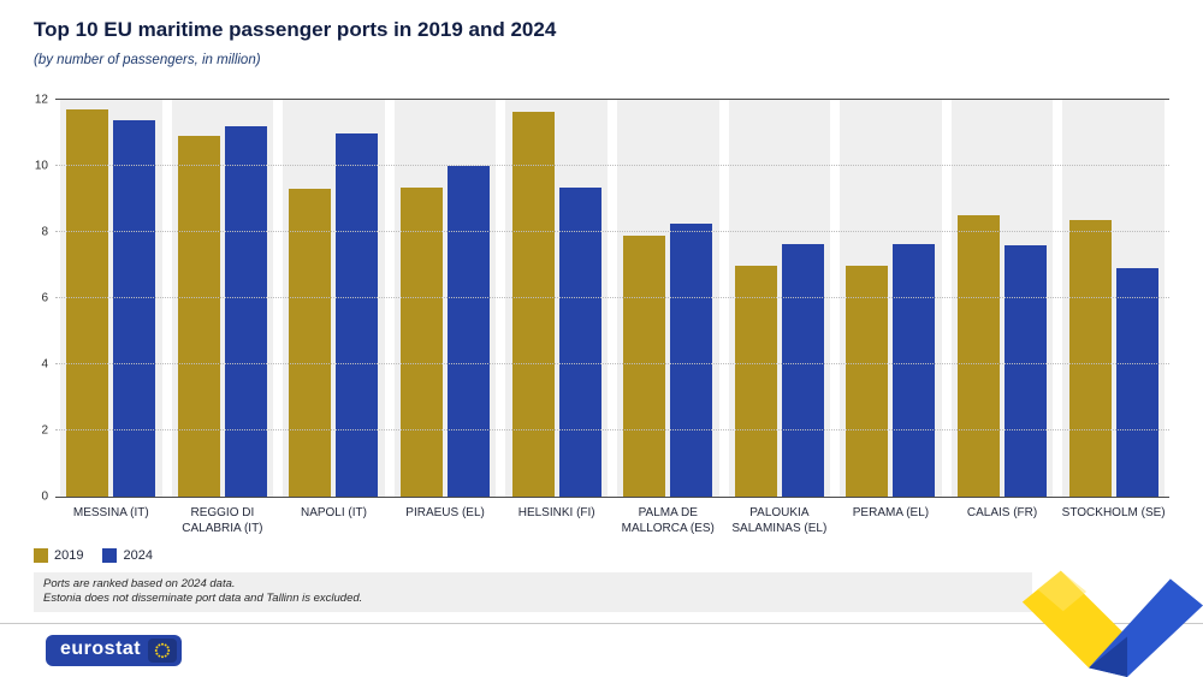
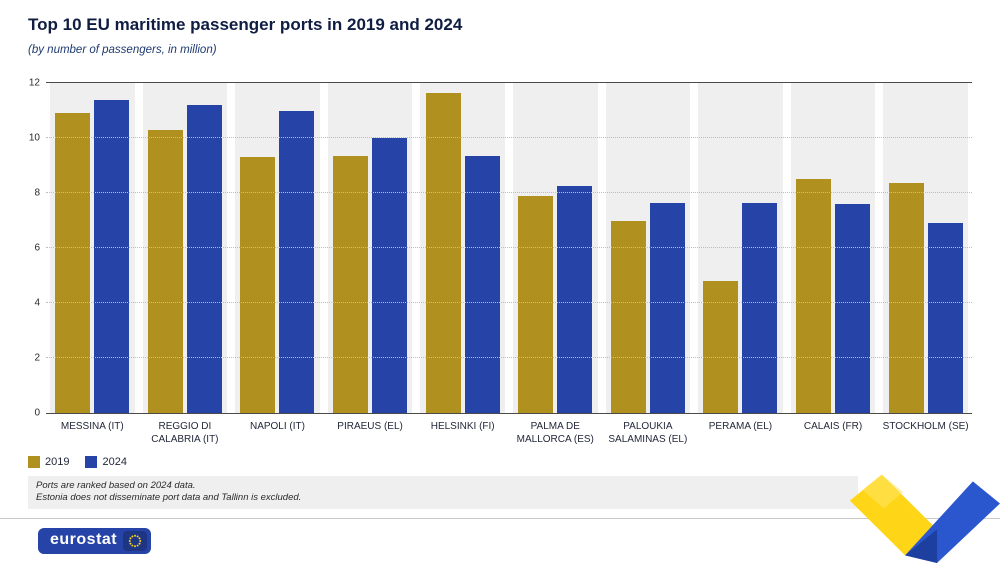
2019/MESSINA (IT): 11.7 -> 10.9
2019/REGGIO DI CALABRIA (IT): 10.9 -> 10.3
2019/PERAMA (EL): 7.0 -> 4.8
